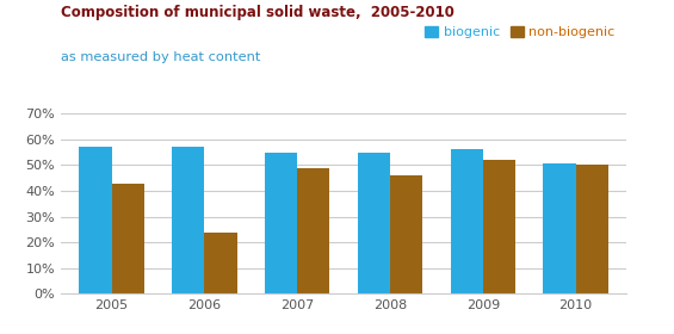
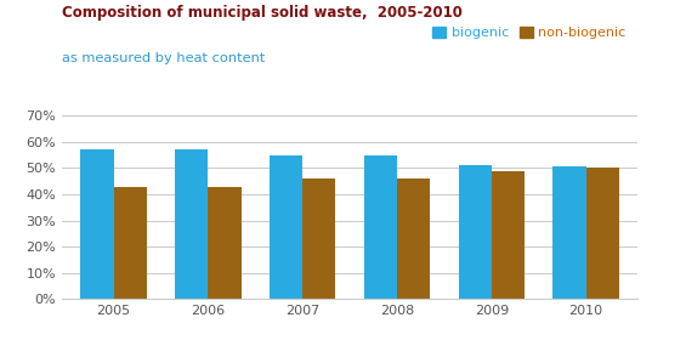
non-biogenic/2006: 24% -> 43%
non-biogenic/2007: 49% -> 46%
biogenic/2009: 56.0% -> 51.0%
non-biogenic/2009: 52% -> 49%
